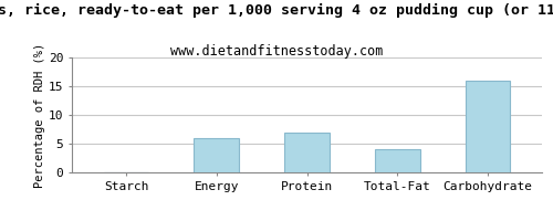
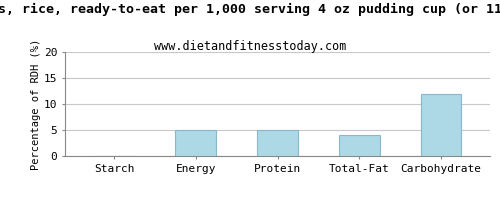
Energy: 6 -> 5
Protein: 7 -> 5
Carbohydrate: 16 -> 12
